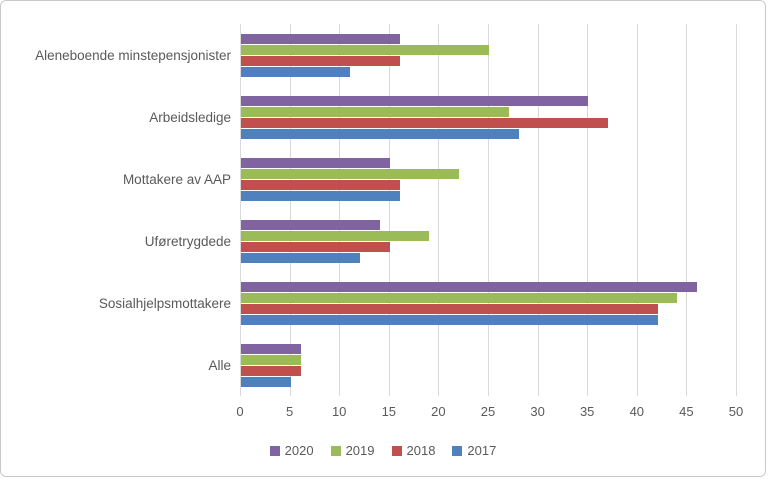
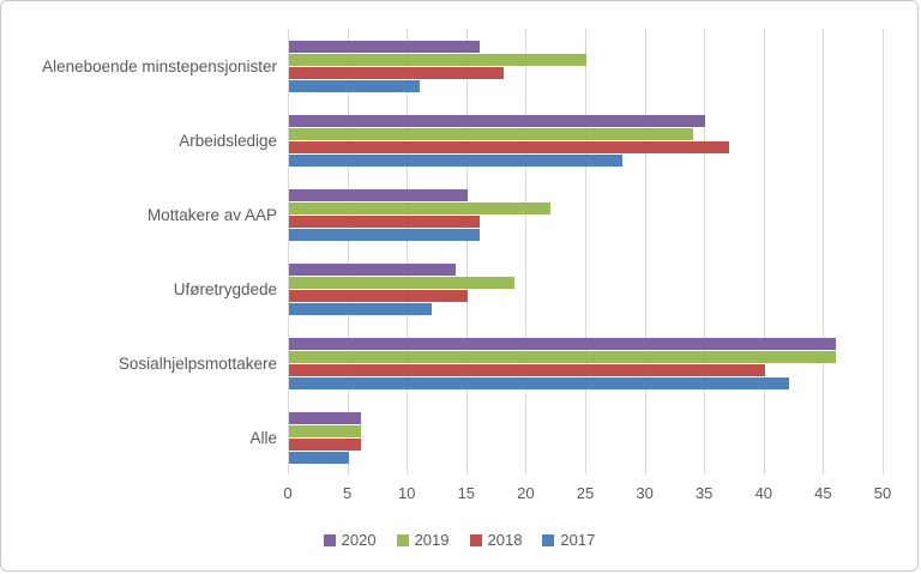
2018/Aleneboende minstepensjonister: 16 -> 18
2019/Arbeidsledige: 27 -> 34
2019/Sosialhjelpsmottakere: 44 -> 46
2018/Sosialhjelpsmottakere: 42 -> 40
